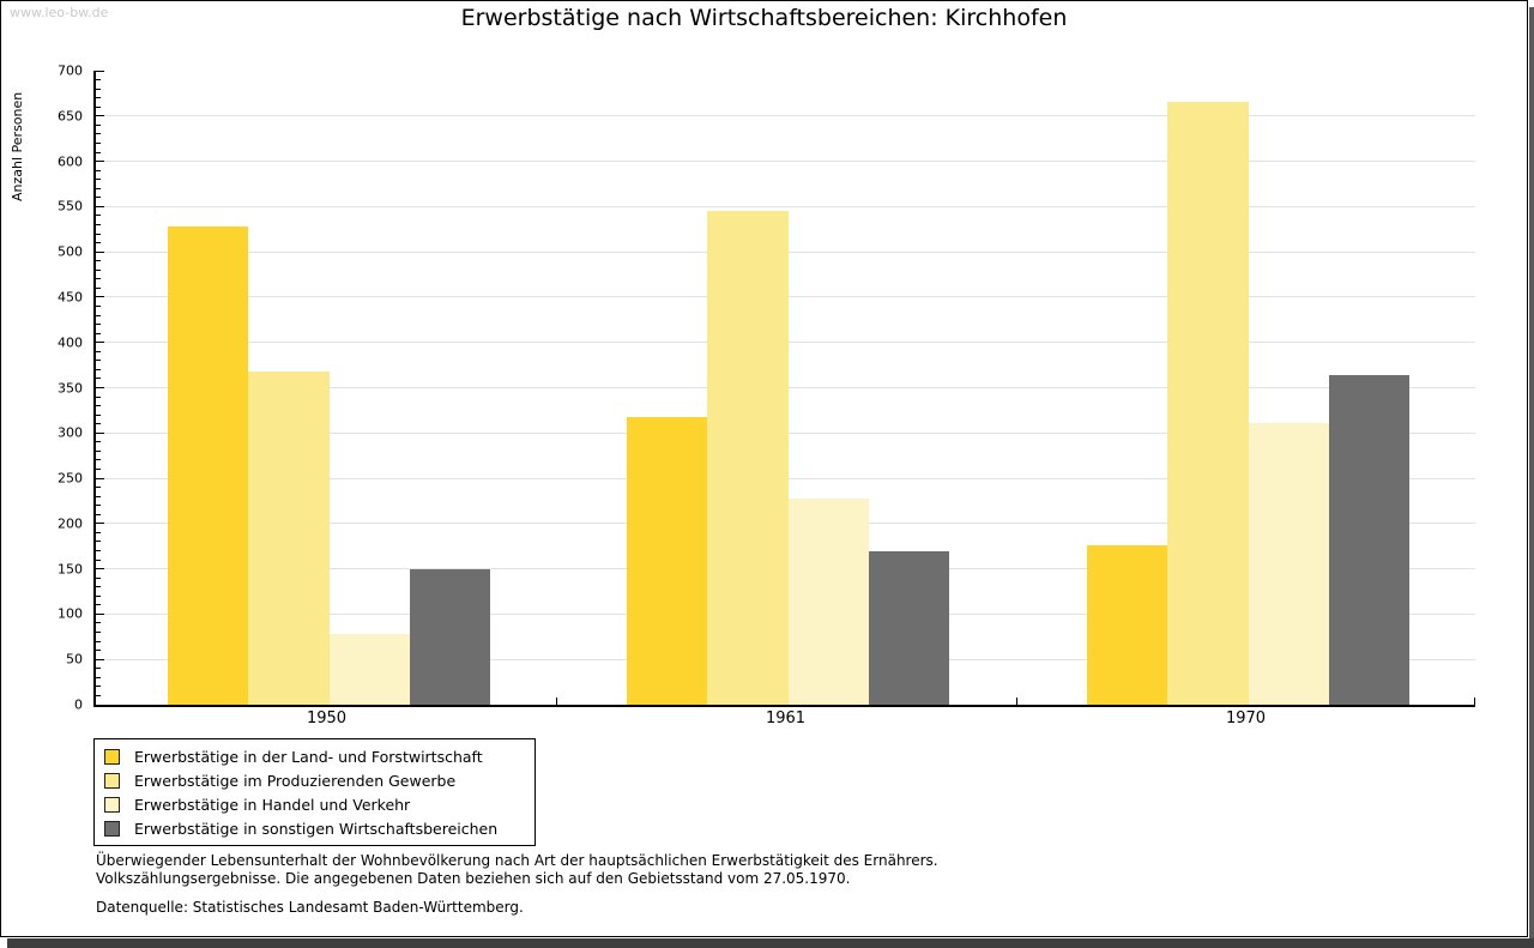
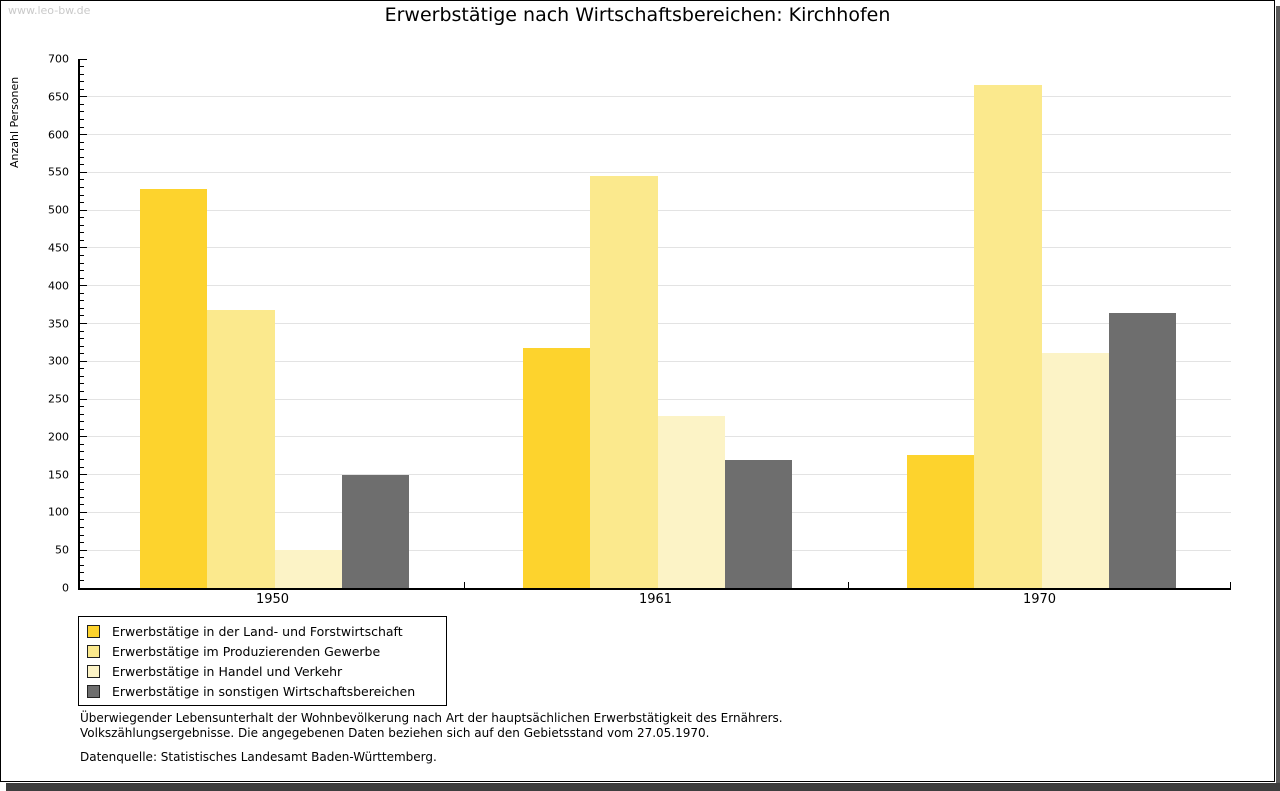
Erwerbstätige in Handel und Verkehr/1950: 80 -> 50
